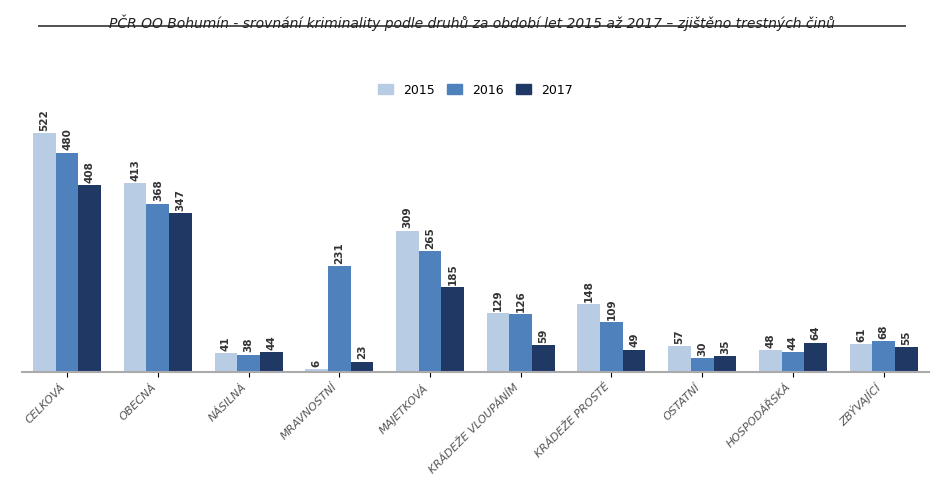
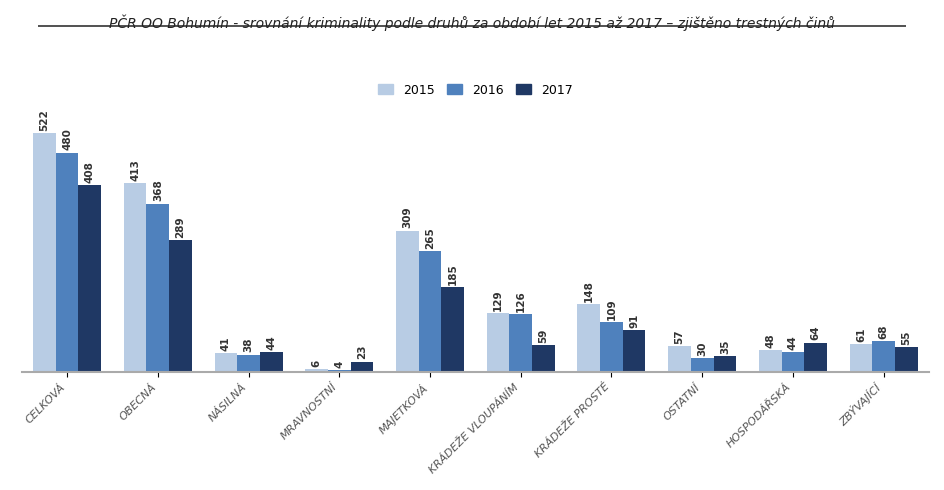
2017/OBECNÁ: 347 -> 289
2016/MRAVNOSTNÍ: 231 -> 4
2017/KRÁDEŽE PROSTÉ: 49 -> 91
